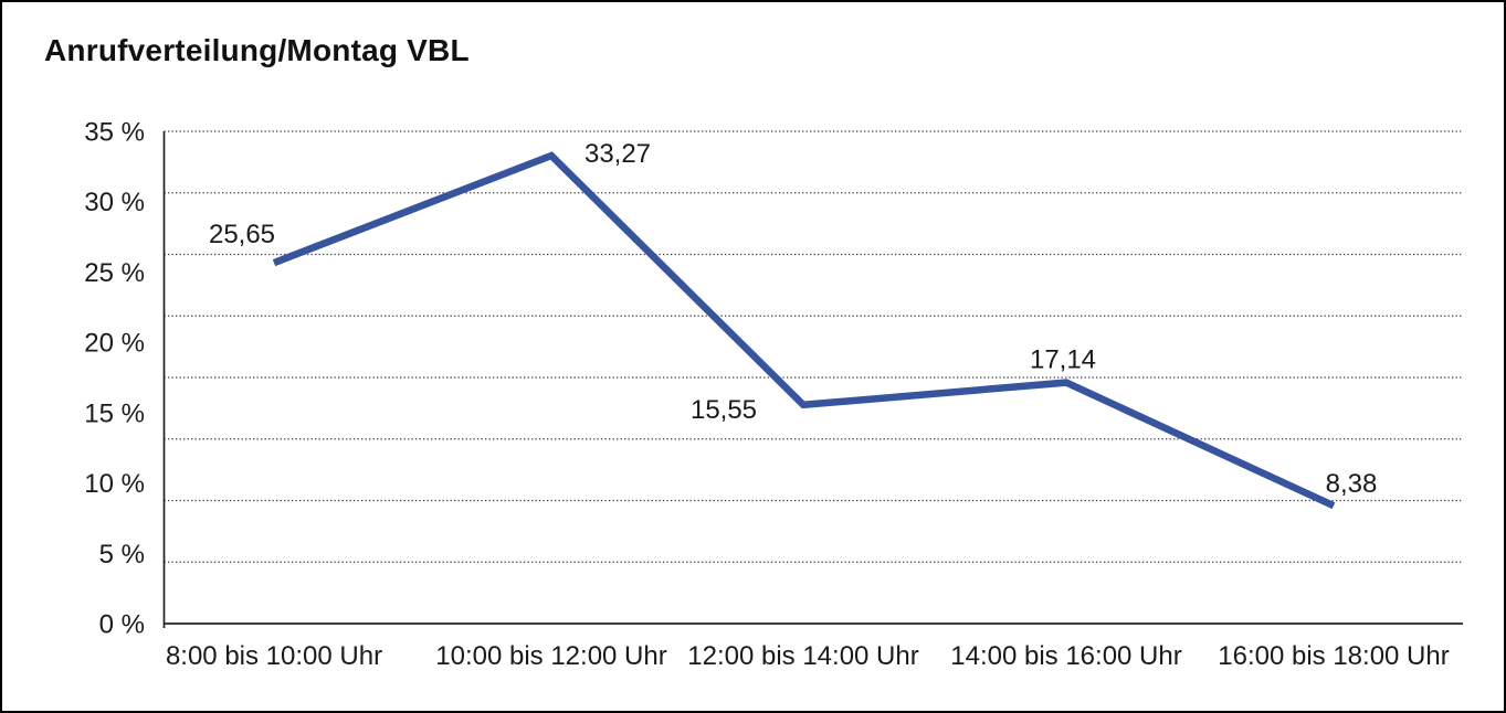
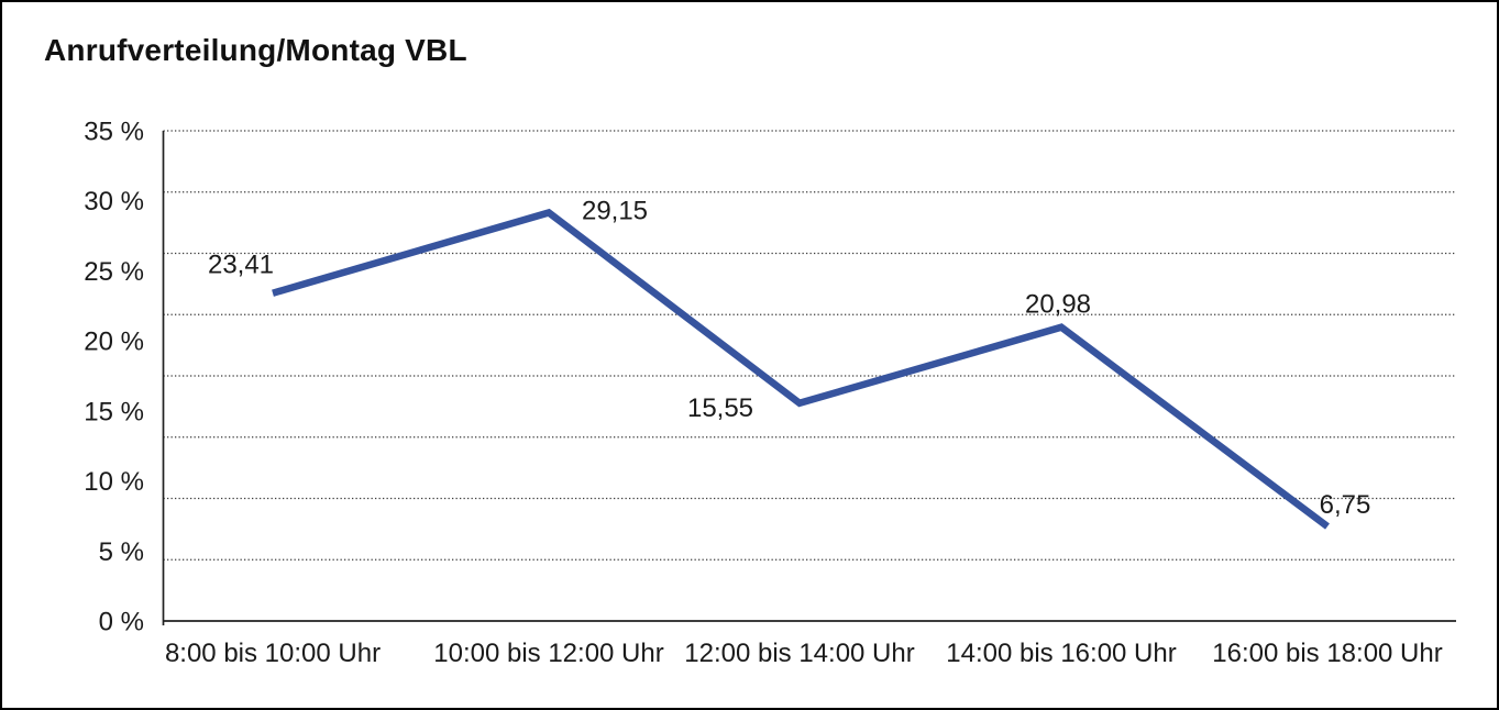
8:00 bis 10:00 Uhr: 25,65 -> 23,41
10:00 bis 12:00 Uhr: 33,27 -> 29,15
14:00 bis 16:00 Uhr: 17,14 -> 20,98
16:00 bis 18:00 Uhr: 8,38 -> 6,75
